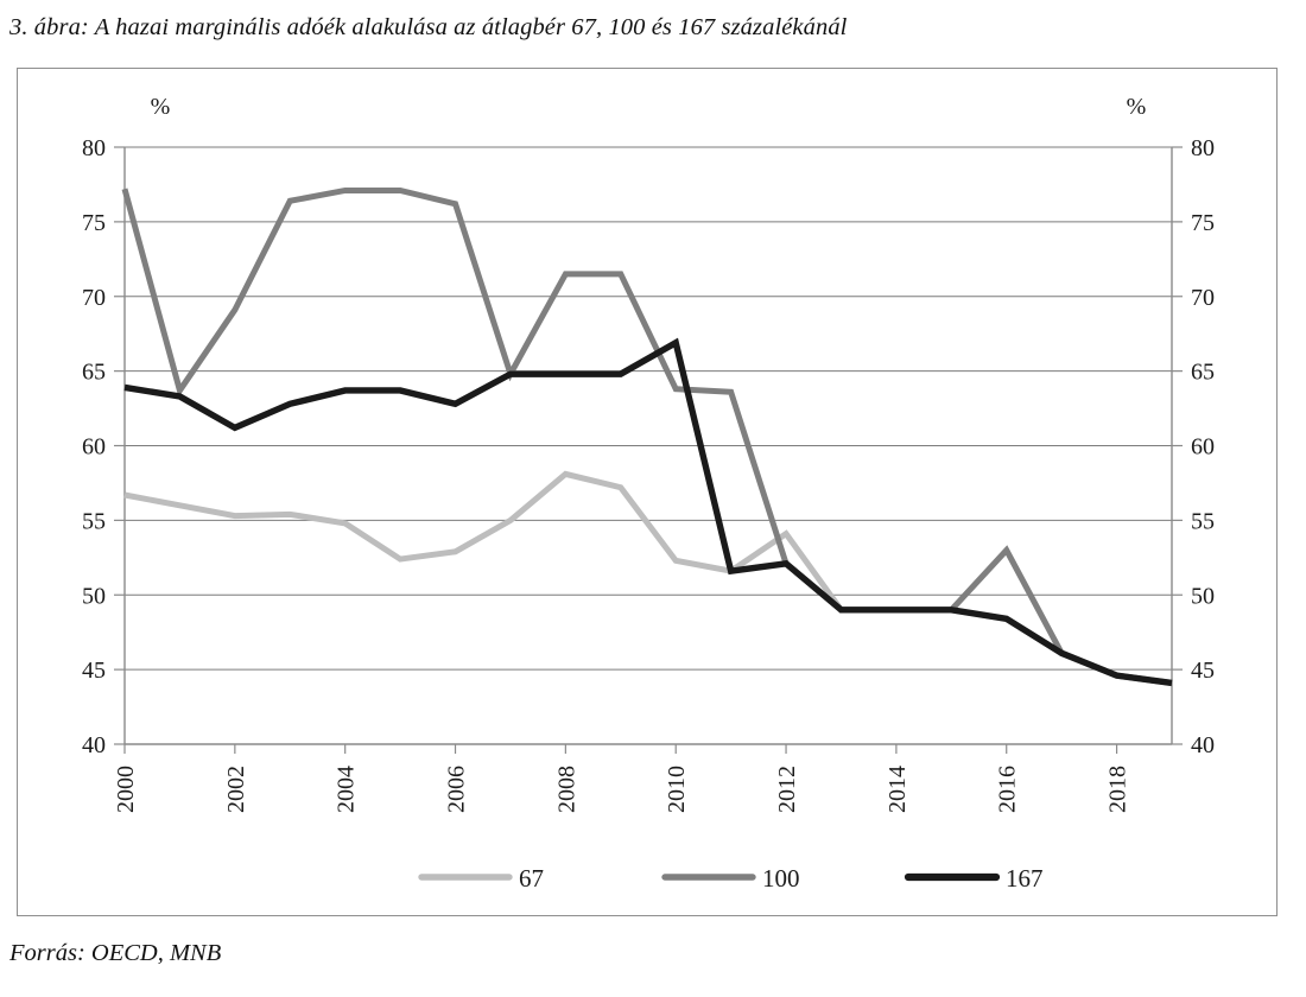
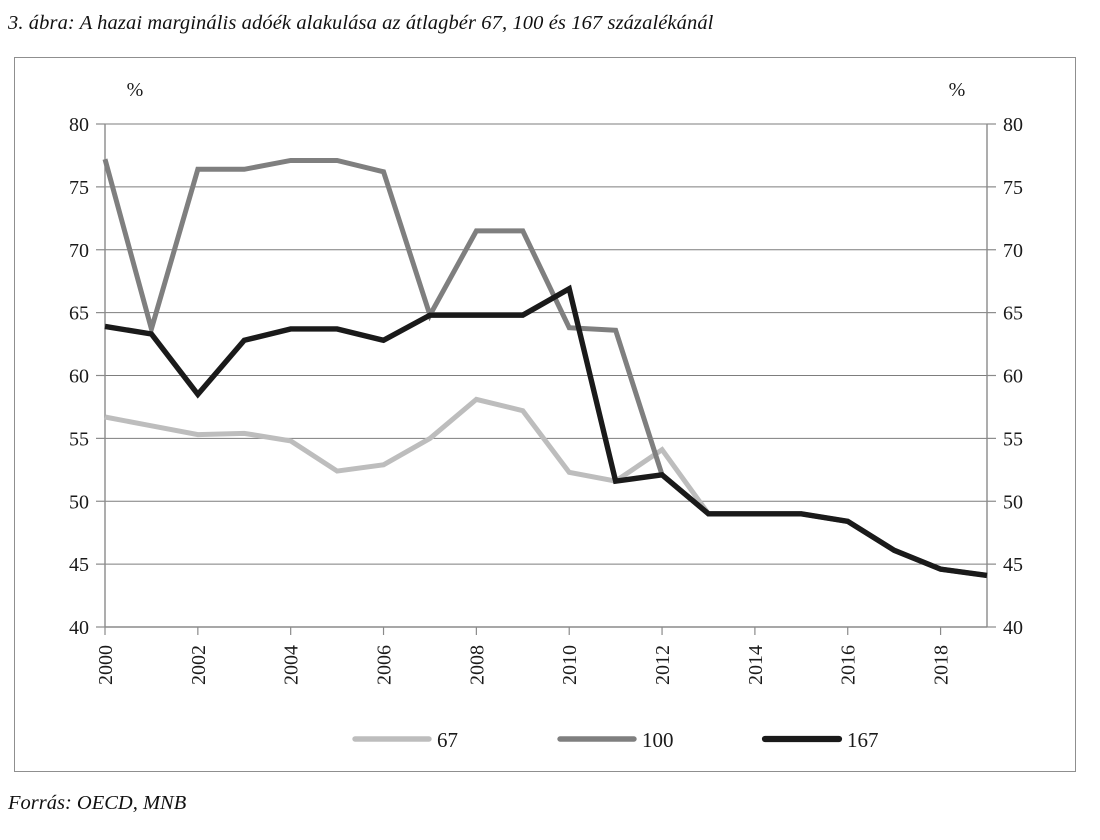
100/2002: 69.1 -> 76.4
167/2002: 61.2 -> 58.5
100/2016: 53.0 -> 48.4
